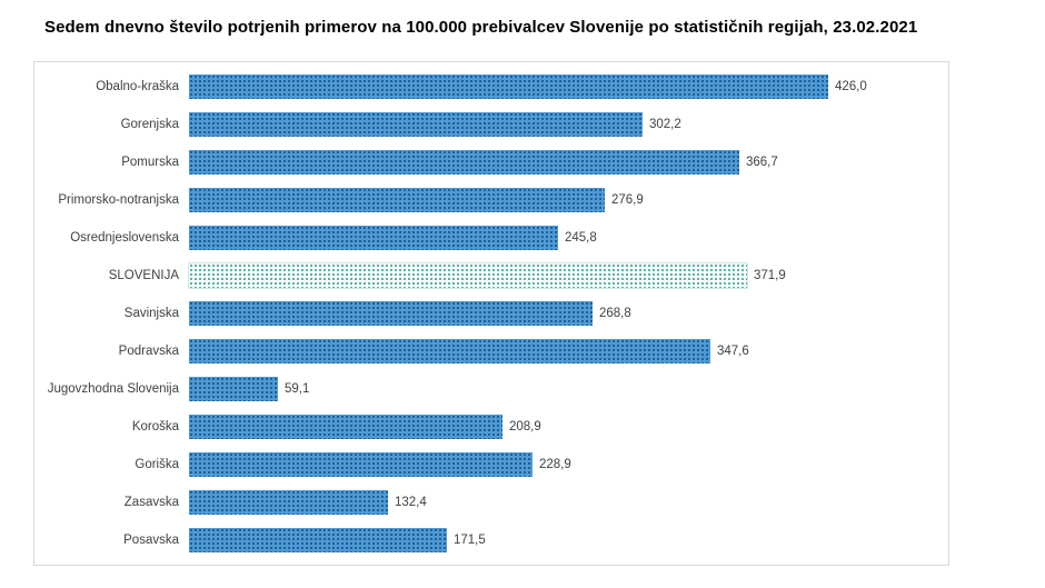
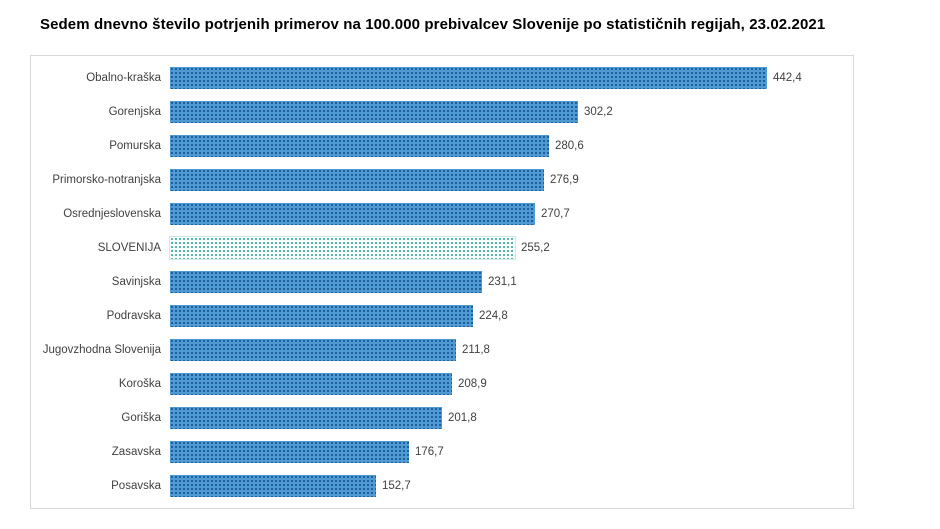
Obalno-kraška: 426,0 -> 442,4
Pomurska: 366,7 -> 280,6
Osrednjeslovenska: 245,8 -> 270,7
SLOVENIJA: 371,9 -> 255,2
Savinjska: 268,8 -> 231,1
Podravska: 347,6 -> 224,8
Jugovzhodna Slovenija: 59,1 -> 211,8
Goriška: 228,9 -> 201,8
Zasavska: 132,4 -> 176,7
Posavska: 171,5 -> 152,7
